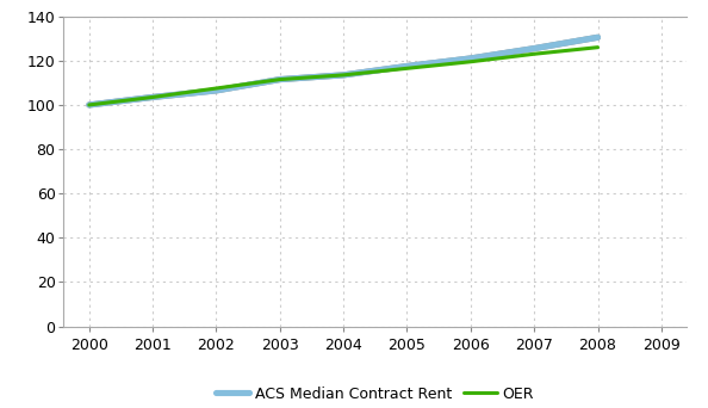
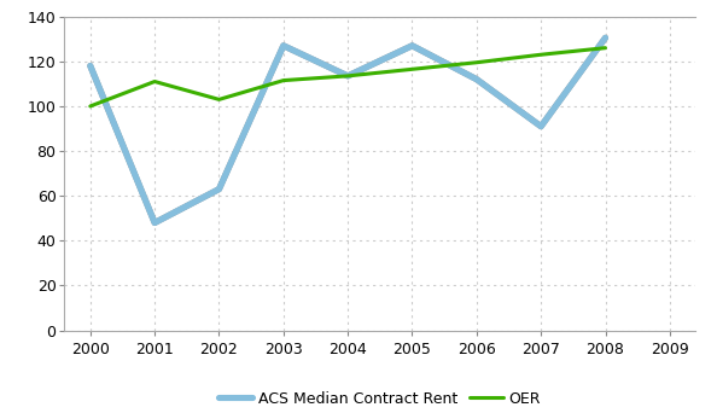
ACS Median Contract Rent/2000: 100 -> 118
ACS Median Contract Rent/2001: 104 -> 48
OER/2001: 104 -> 111
ACS Median Contract Rent/2002: 106 -> 63
OER/2002: 108 -> 103
ACS Median Contract Rent/2003: 112 -> 127
ACS Median Contract Rent/2005: 118 -> 127
ACS Median Contract Rent/2006: 121 -> 112
ACS Median Contract Rent/2007: 126 -> 91
